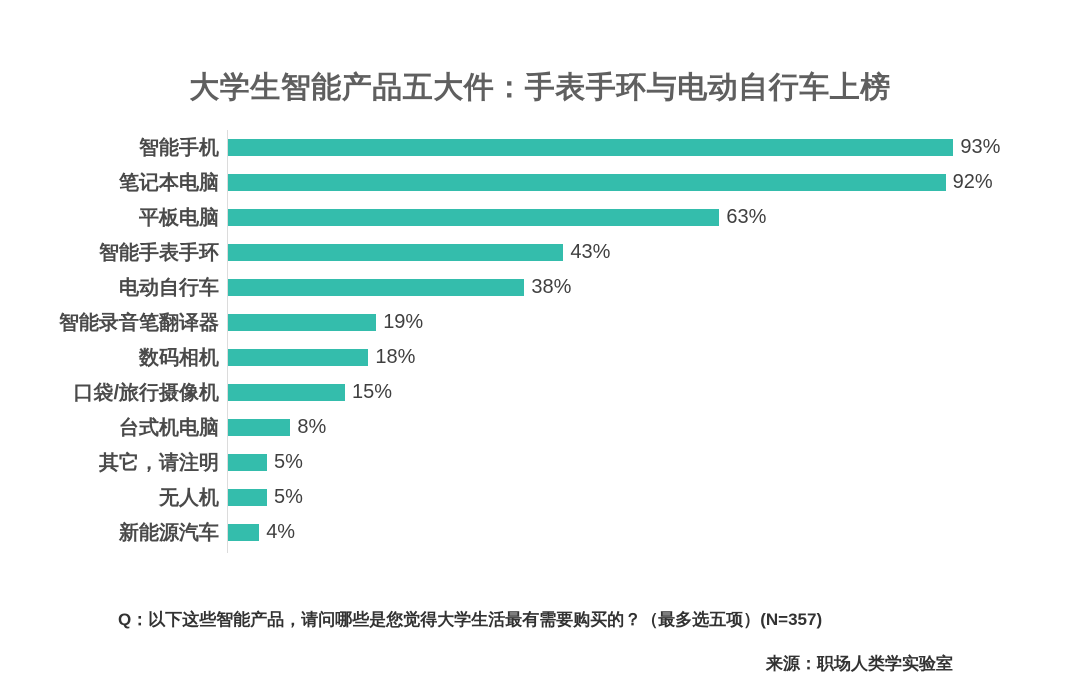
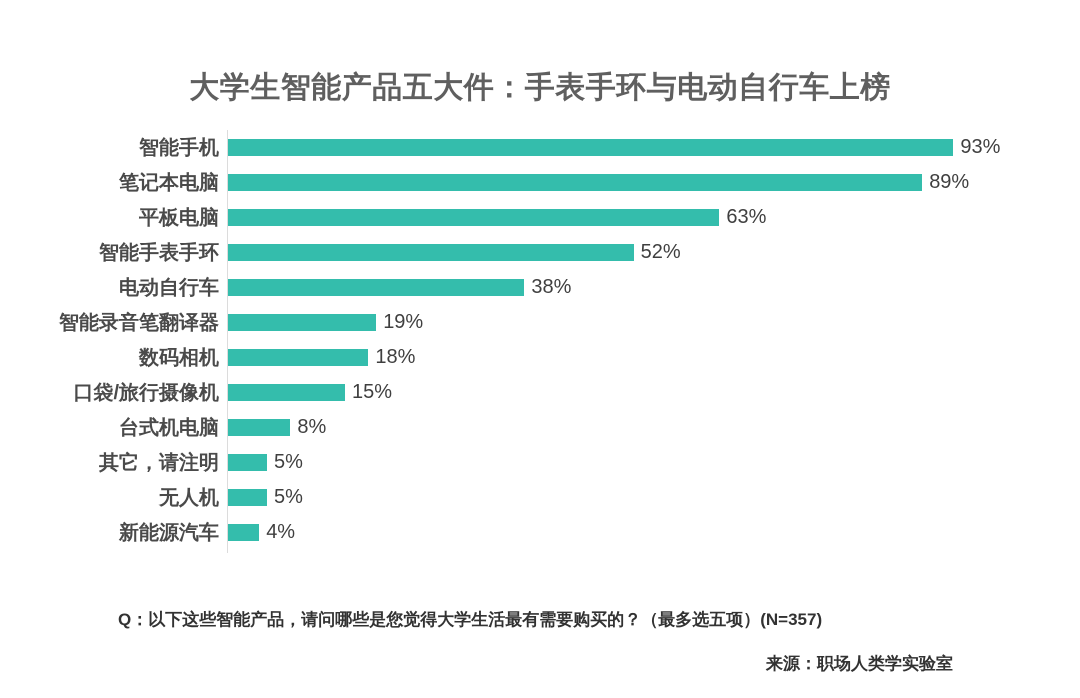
笔记本电脑: 92% -> 89%
智能手表手环: 43% -> 52%
